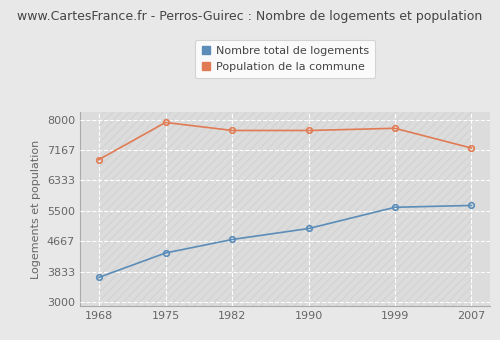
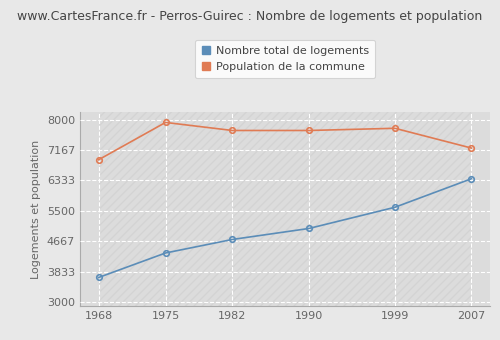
Nombre total de logements/2007: 5650 -> 6380
